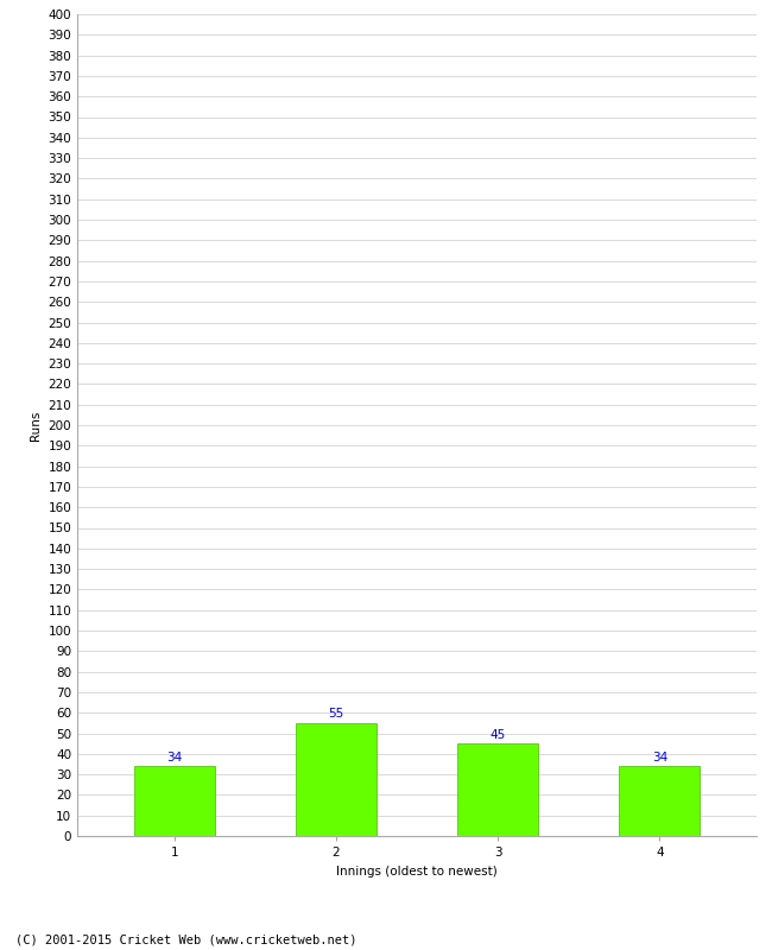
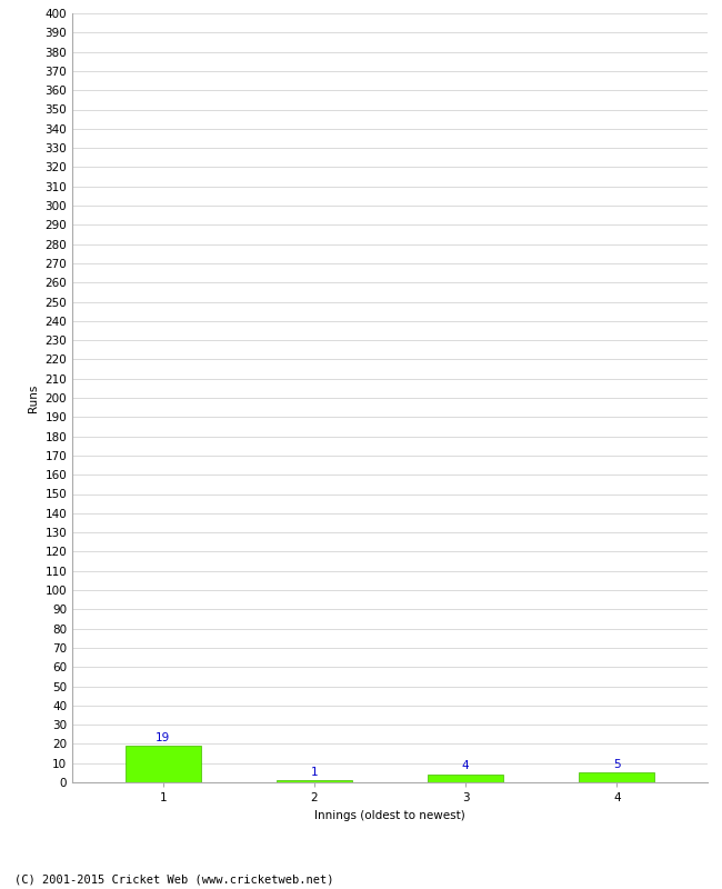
1: 34 -> 19
2: 55 -> 1
3: 45 -> 4
4: 34 -> 5
